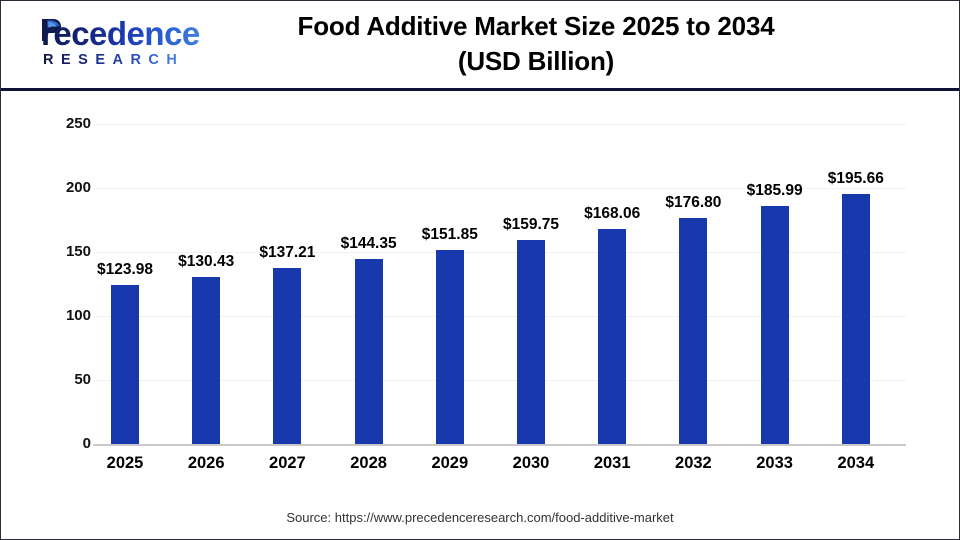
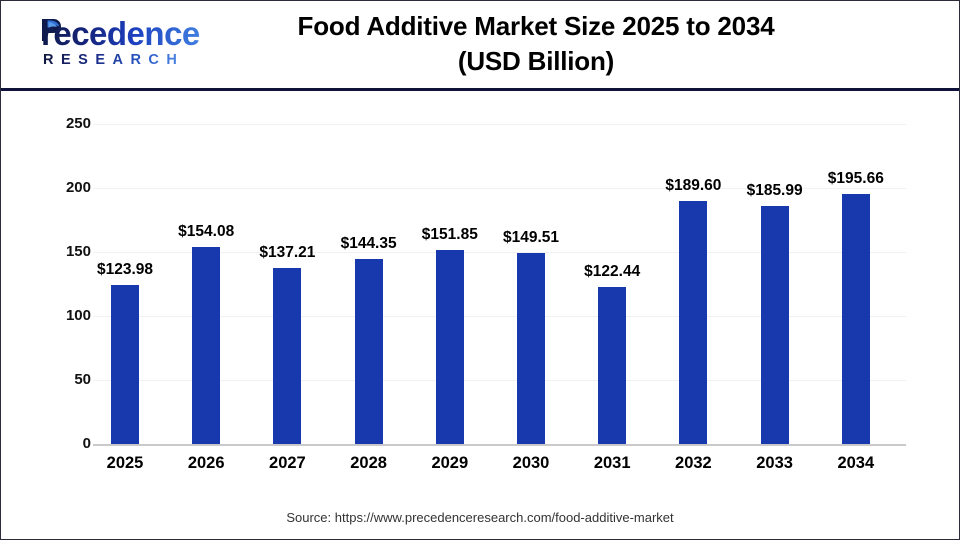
2026: $130.43 -> $154.08
2030: $159.75 -> $149.51
2031: $168.06 -> $122.44
2032: $176.80 -> $189.60
